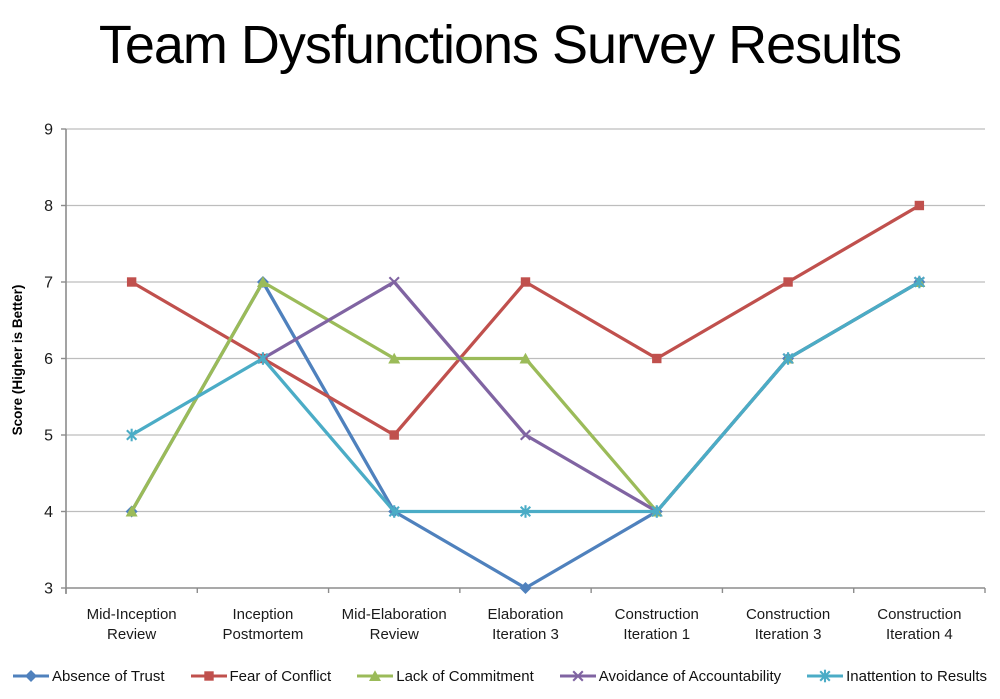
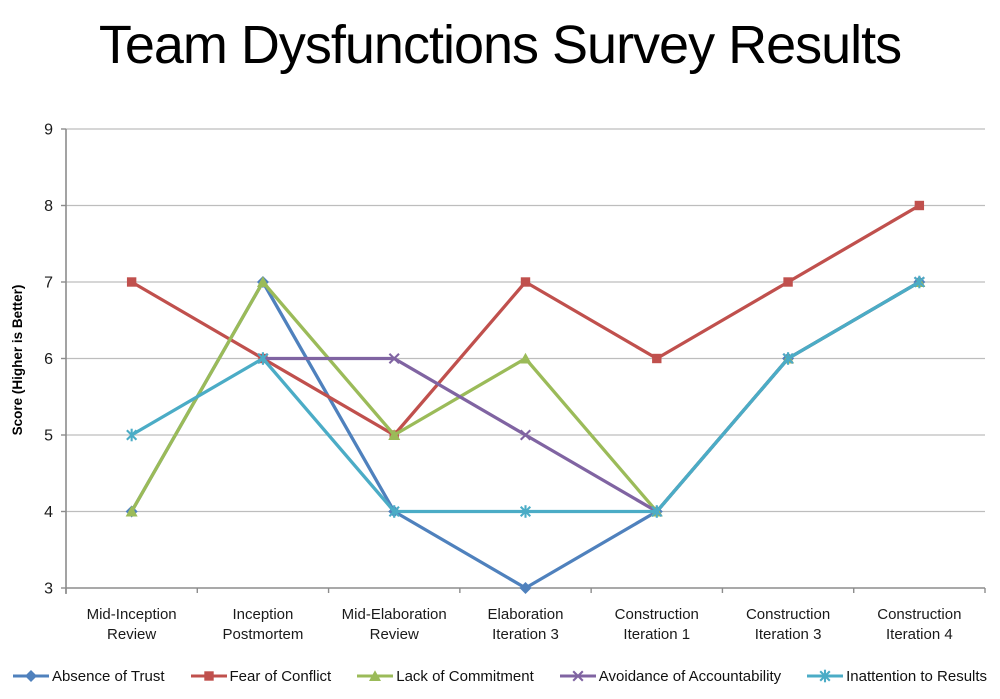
Lack of Commitment/Mid-Elaboration Review: 6 -> 5
Avoidance of Accountability/Mid-Elaboration Review: 7 -> 6
